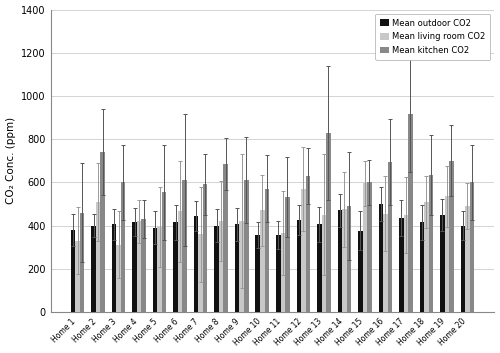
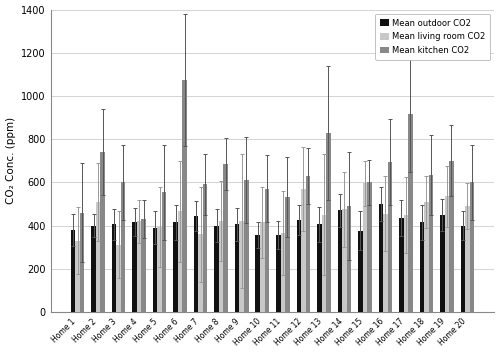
Mean kitchen CO2/Home 6: 610 -> 1075
Mean living room CO2/Home 10: 470 -> 415
